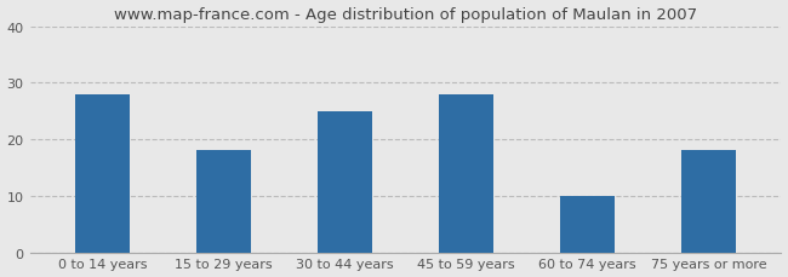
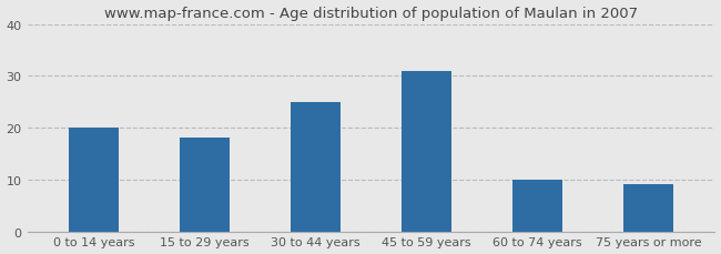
0 to 14 years: 28 -> 20
45 to 59 years: 28 -> 31
75 years or more: 18 -> 9
